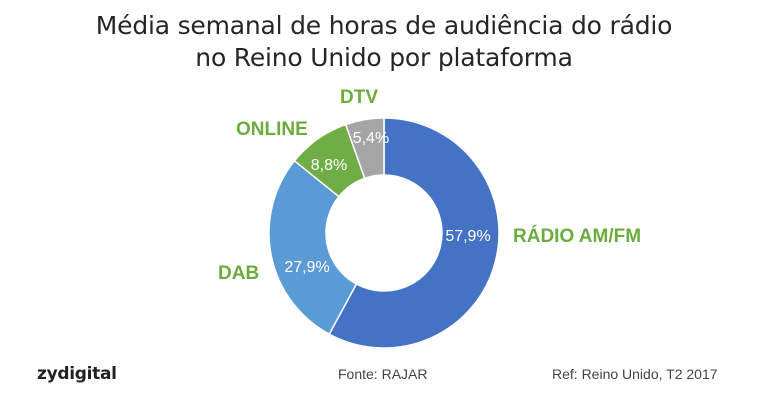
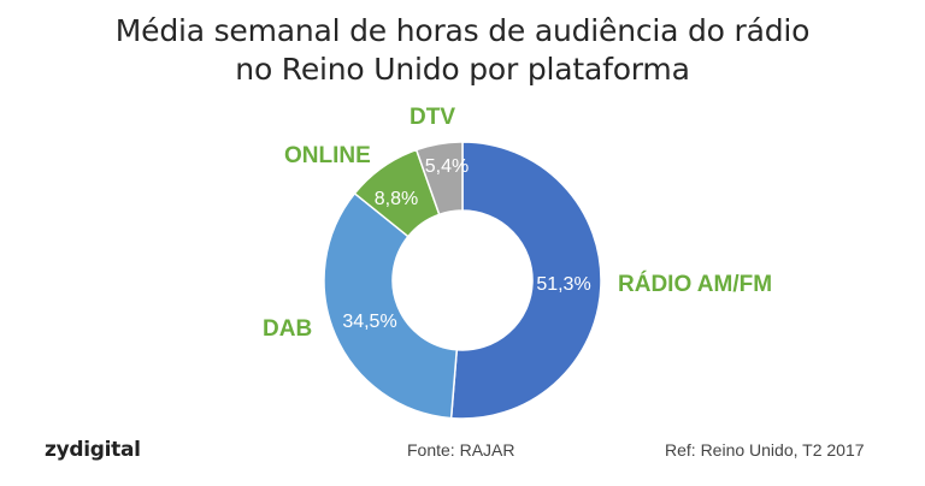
RÁDIO AM/FM: 57,9% -> 51,3%
DAB: 27,9% -> 34,5%
